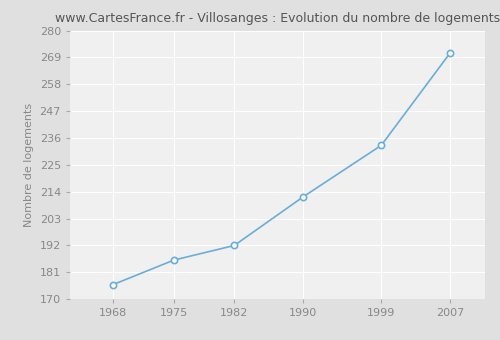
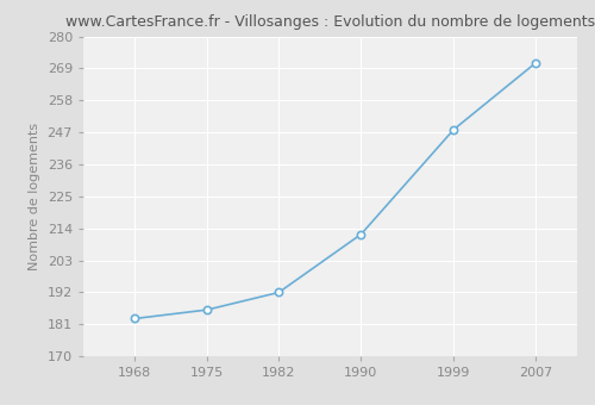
1968: 176 -> 183
1999: 233 -> 248
